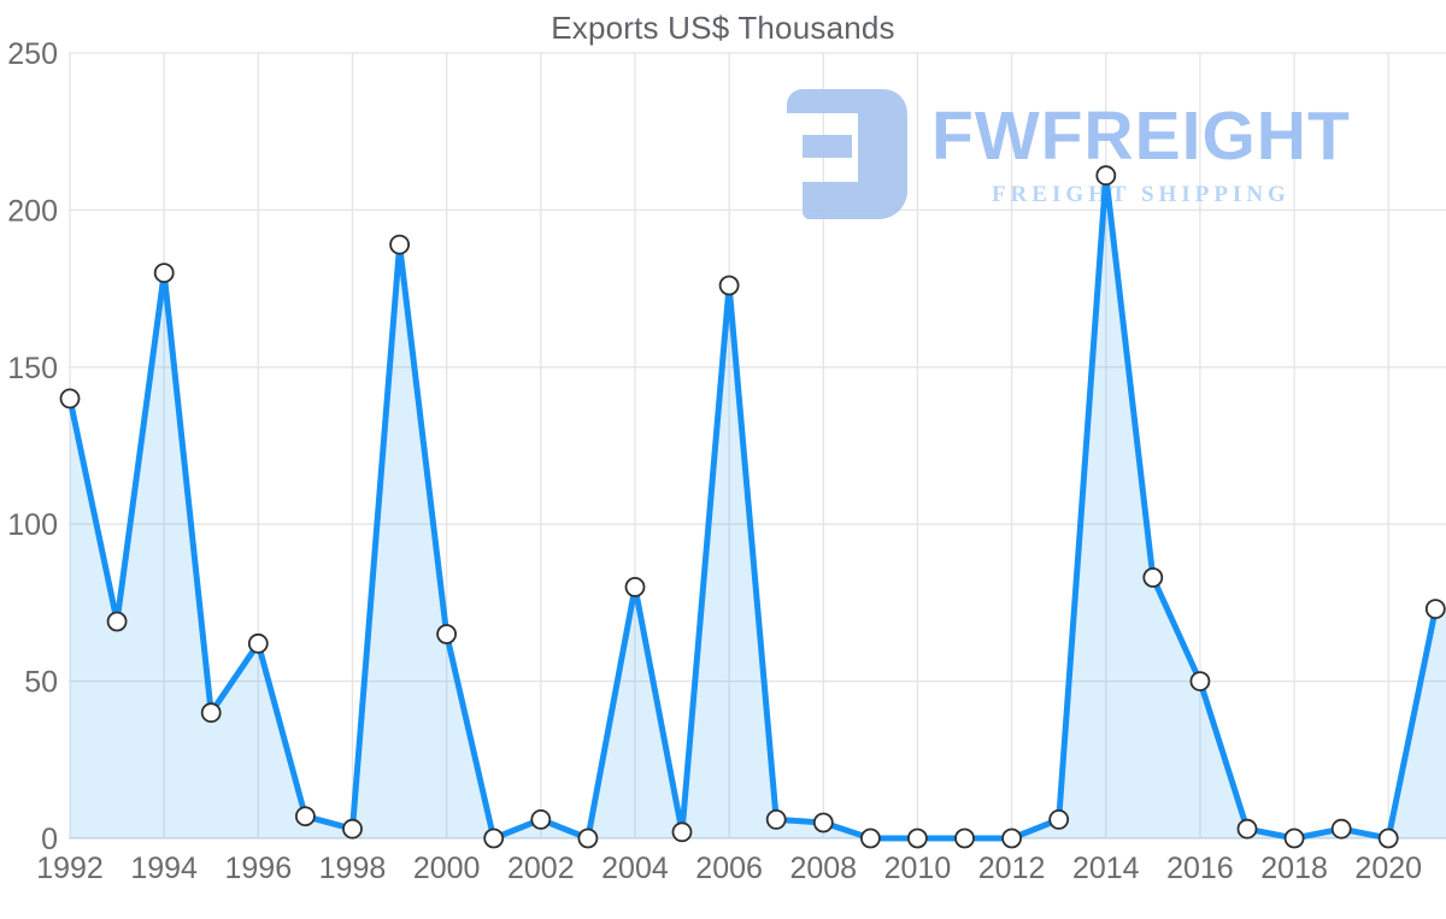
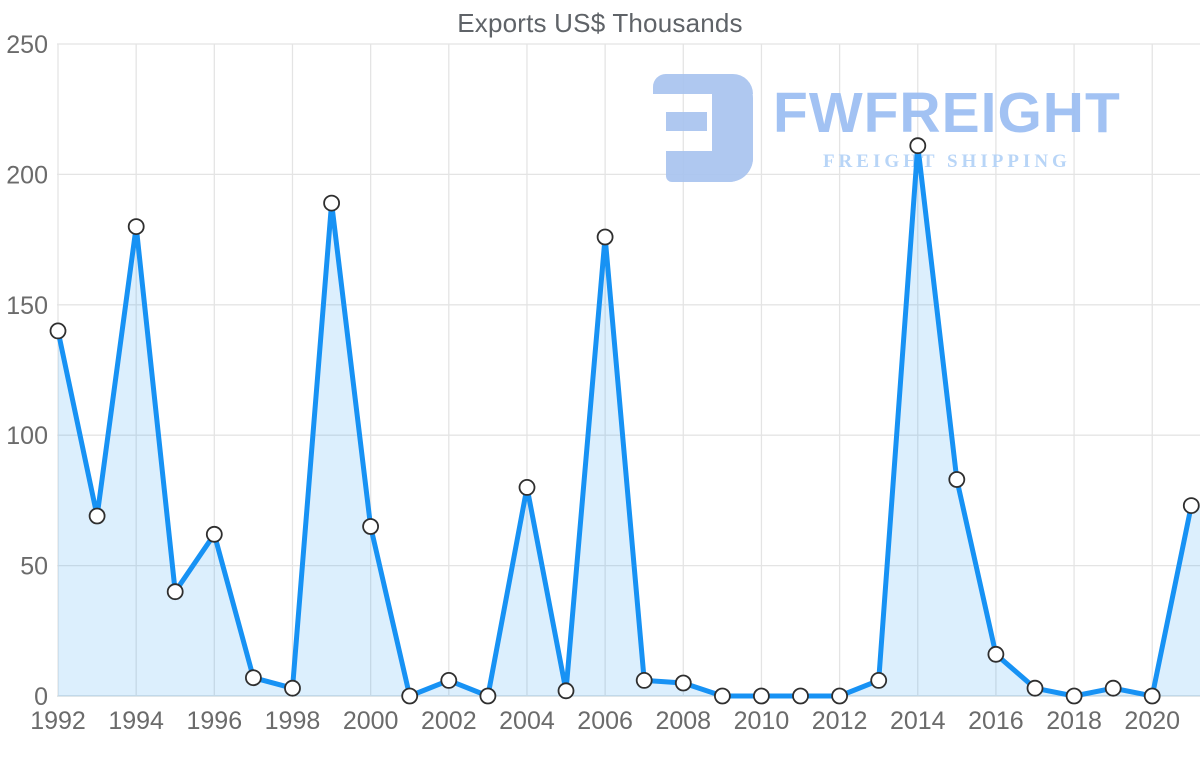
2016: 50 -> 16
